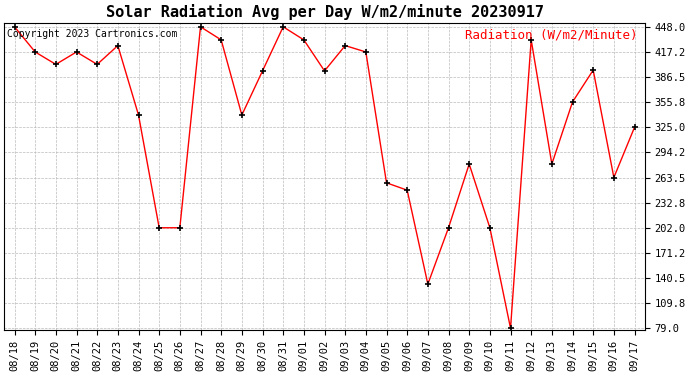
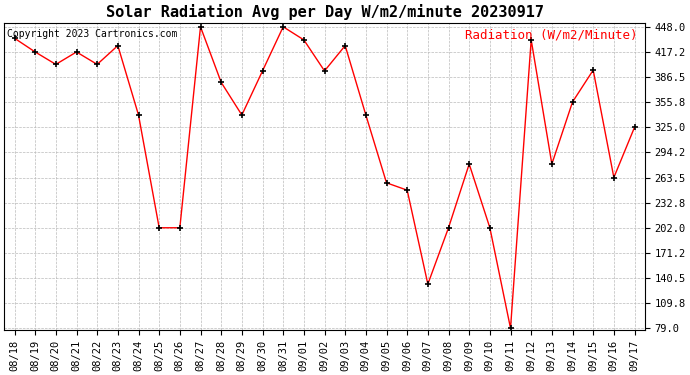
08/18: 448 -> 434
08/28: 432 -> 380
09/04: 417 -> 340
